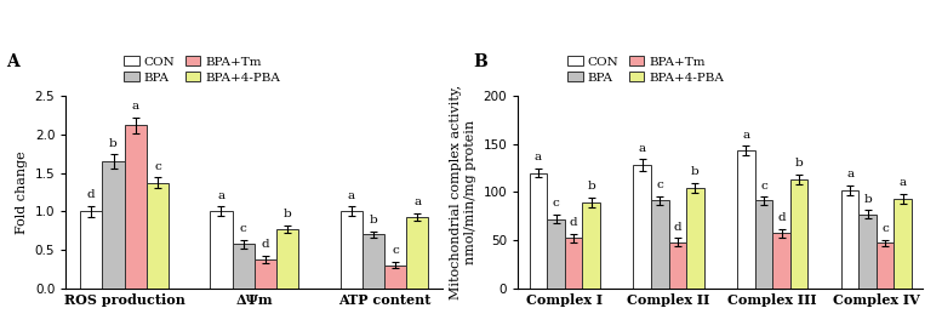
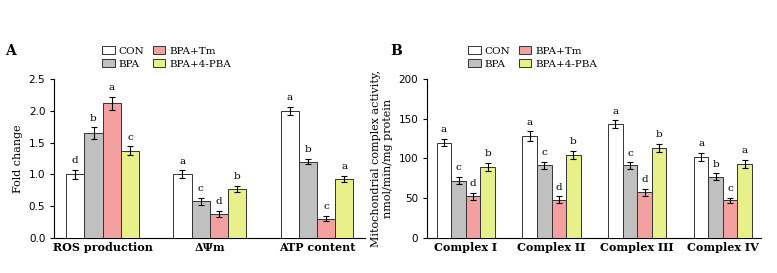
CON/ATP content: 1 -> 2
BPA/ATP content: 0.70 -> 1.20
